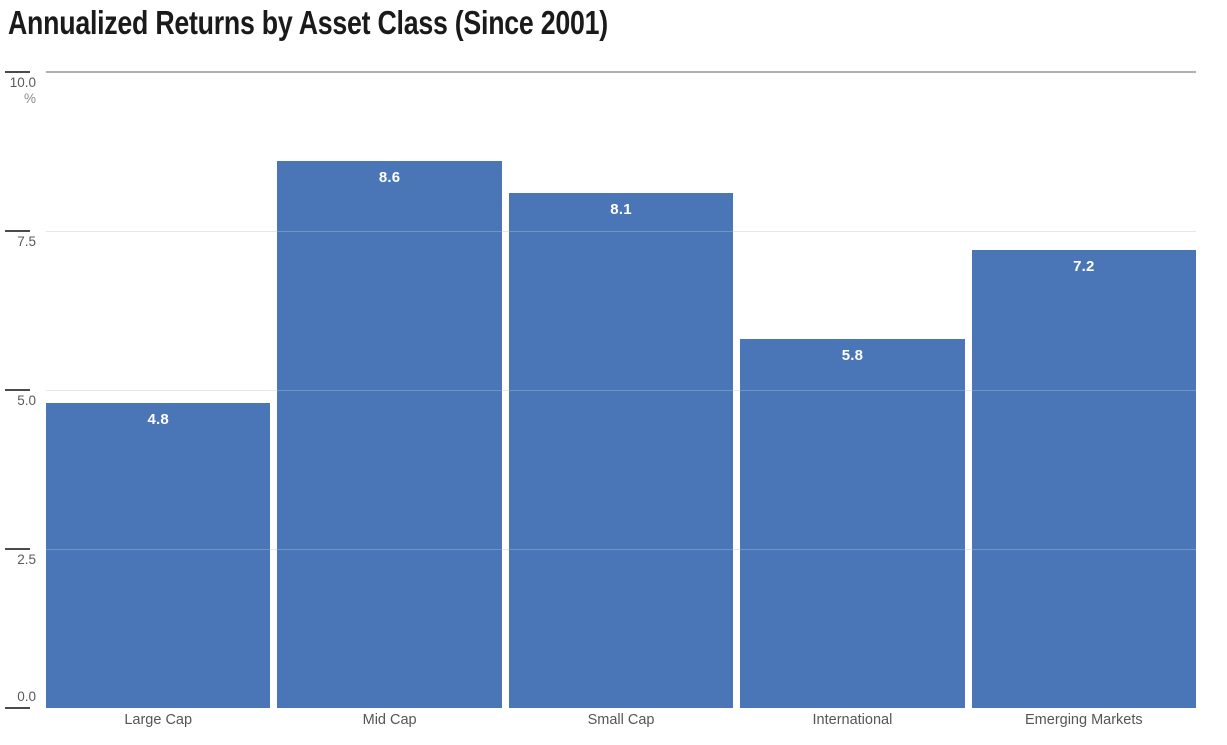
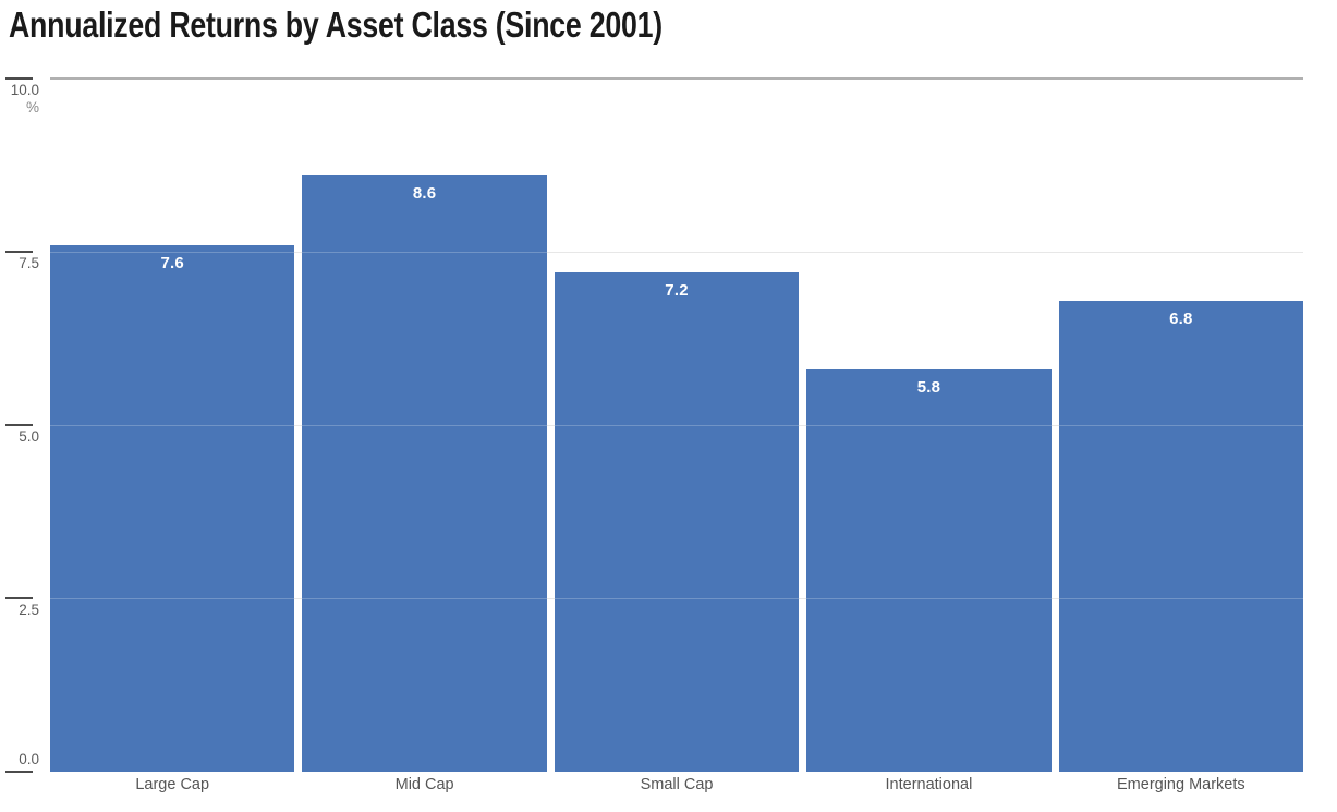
Large Cap: 4.8 -> 7.6
Small Cap: 8.1 -> 7.2
Emerging Markets: 7.2 -> 6.8
